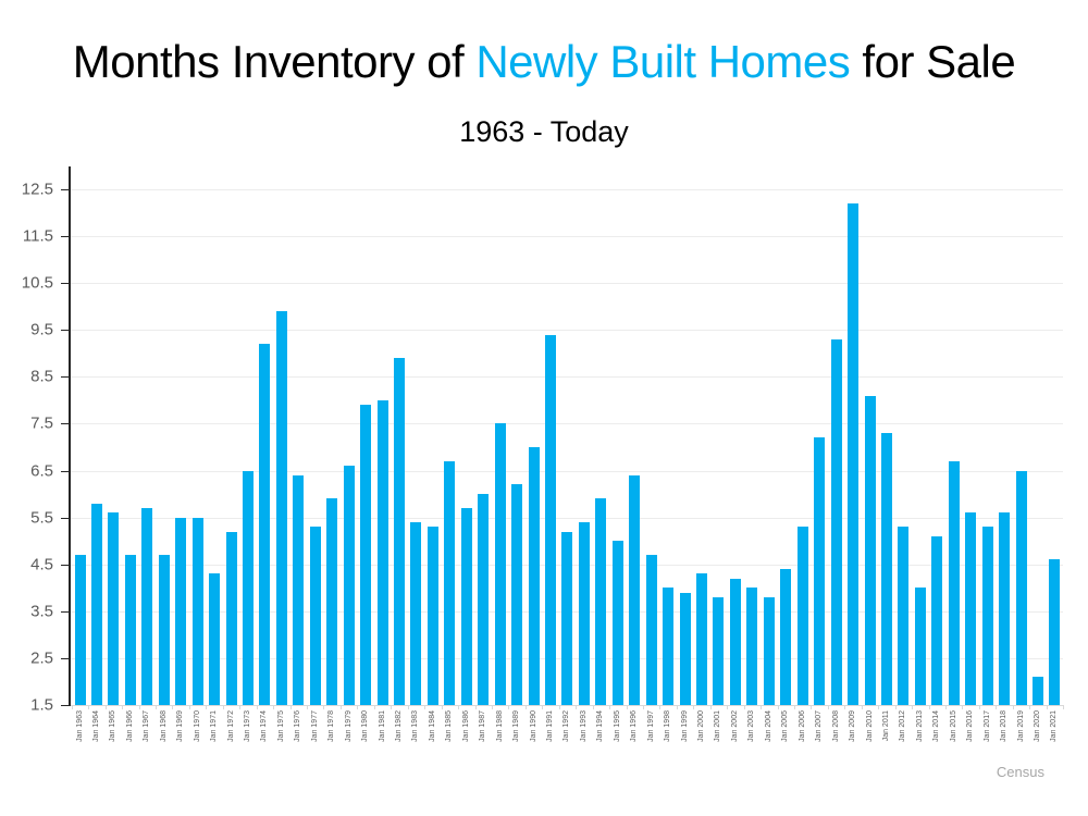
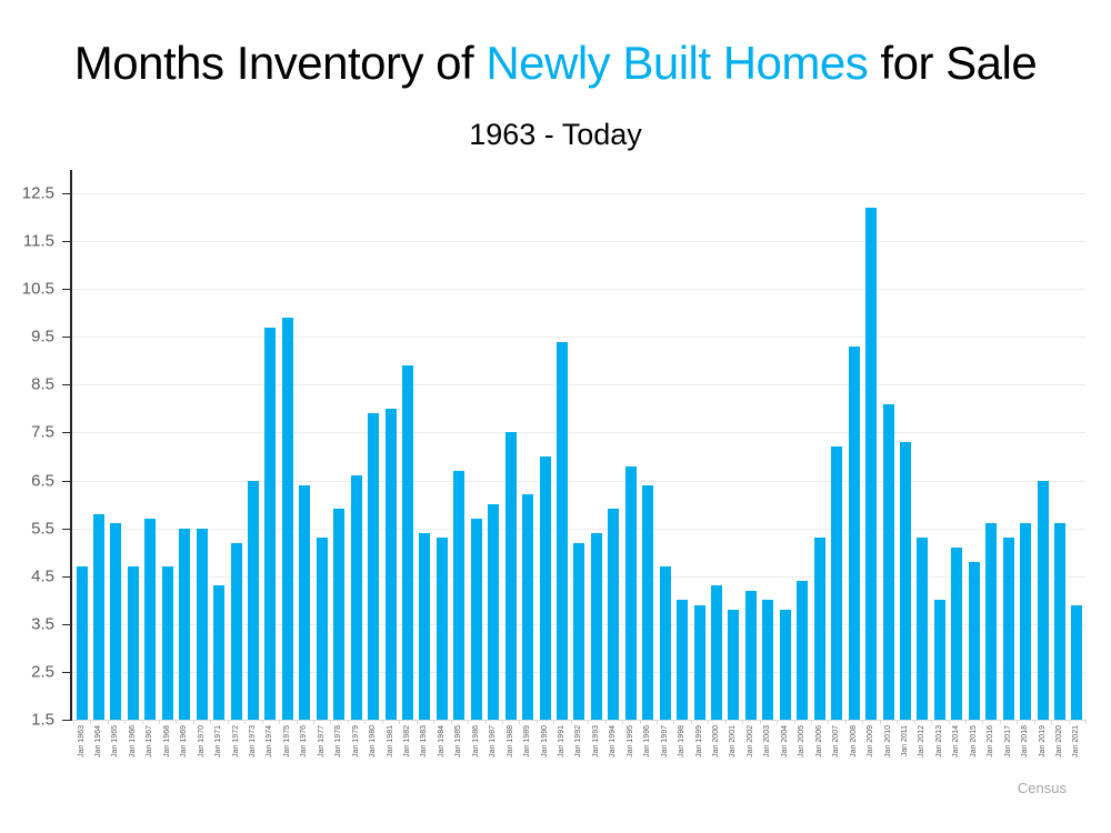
Jan 1974: 9.2 -> 9.7
Jan 1995: 5.0 -> 6.8
Jan 2015: 6.7 -> 4.8
Jan 2020: 2.1 -> 5.6
Jan 2021: 4.6 -> 3.9
